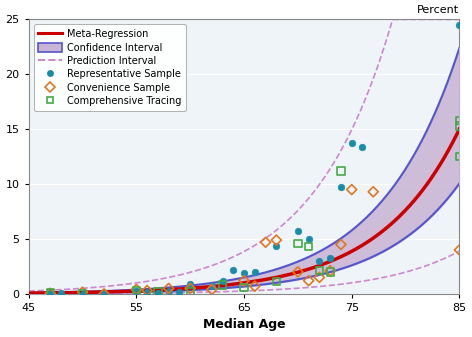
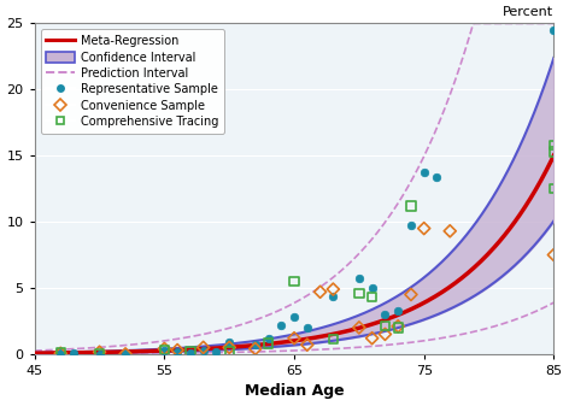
Representative Sample/65: 1.9 -> 2.8
Comprehensive Tracing/65: 0.6 -> 5.5
Convenience Sample/85: 4.0 -> 7.5
